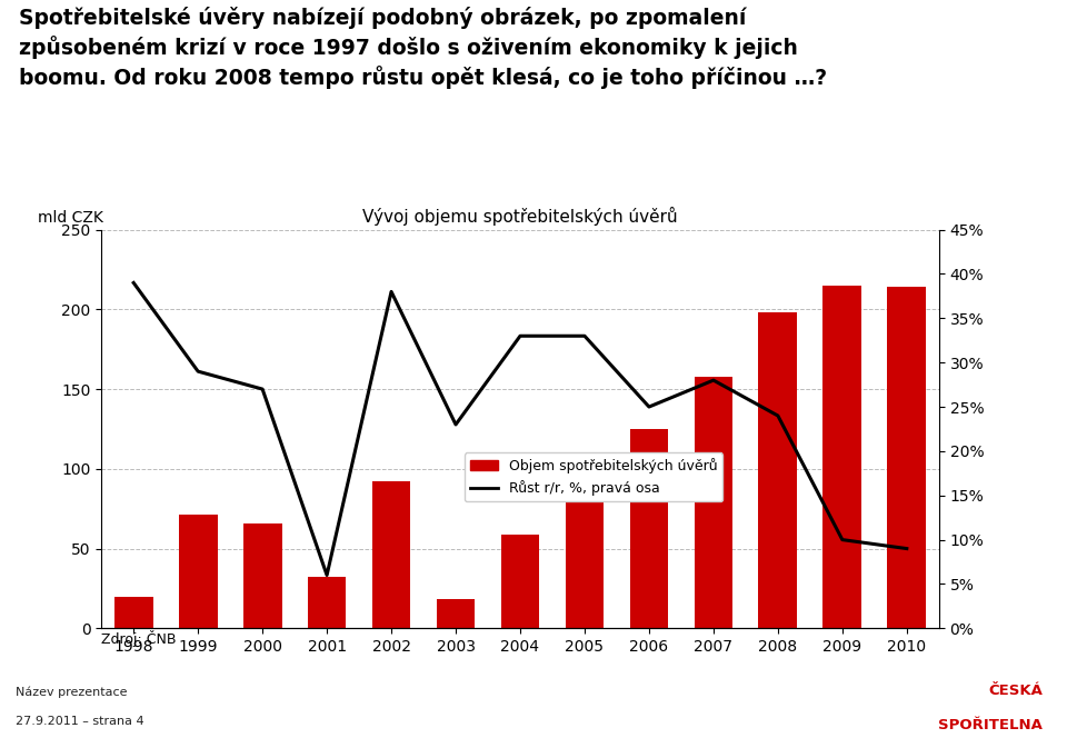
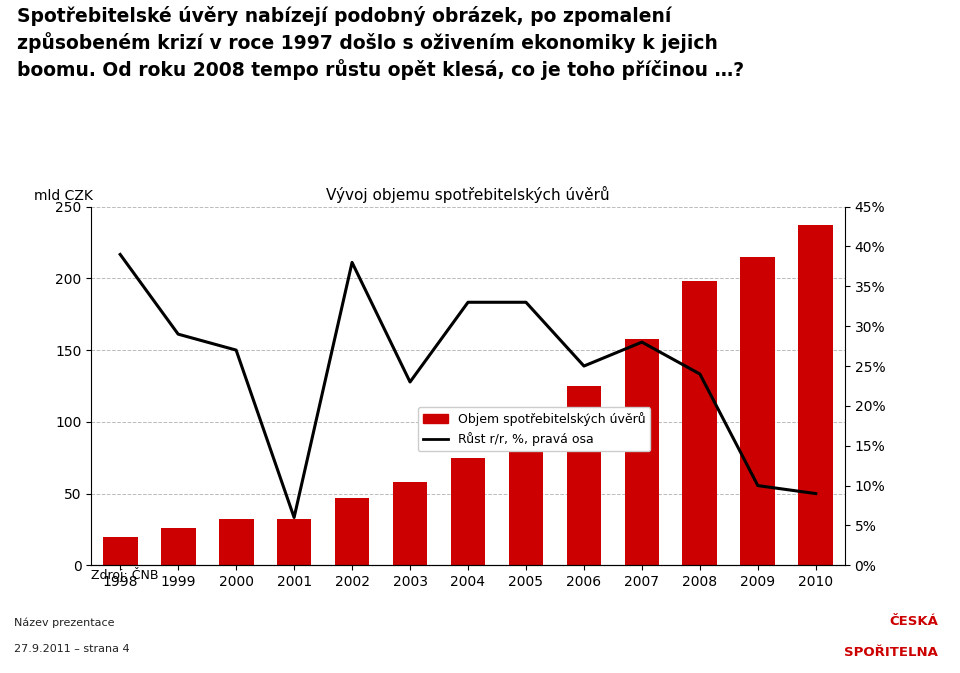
Objem spotřebitelských úvěrů/1999: 71 -> 26
Objem spotřebitelských úvěrů/2000: 66 -> 32
Objem spotřebitelských úvěrů/2002: 92 -> 47
Objem spotřebitelských úvěrů/2003: 18 -> 58
Objem spotřebitelských úvěrů/2004: 59 -> 75
Objem spotřebitelských úvěrů/2010: 214 -> 237
